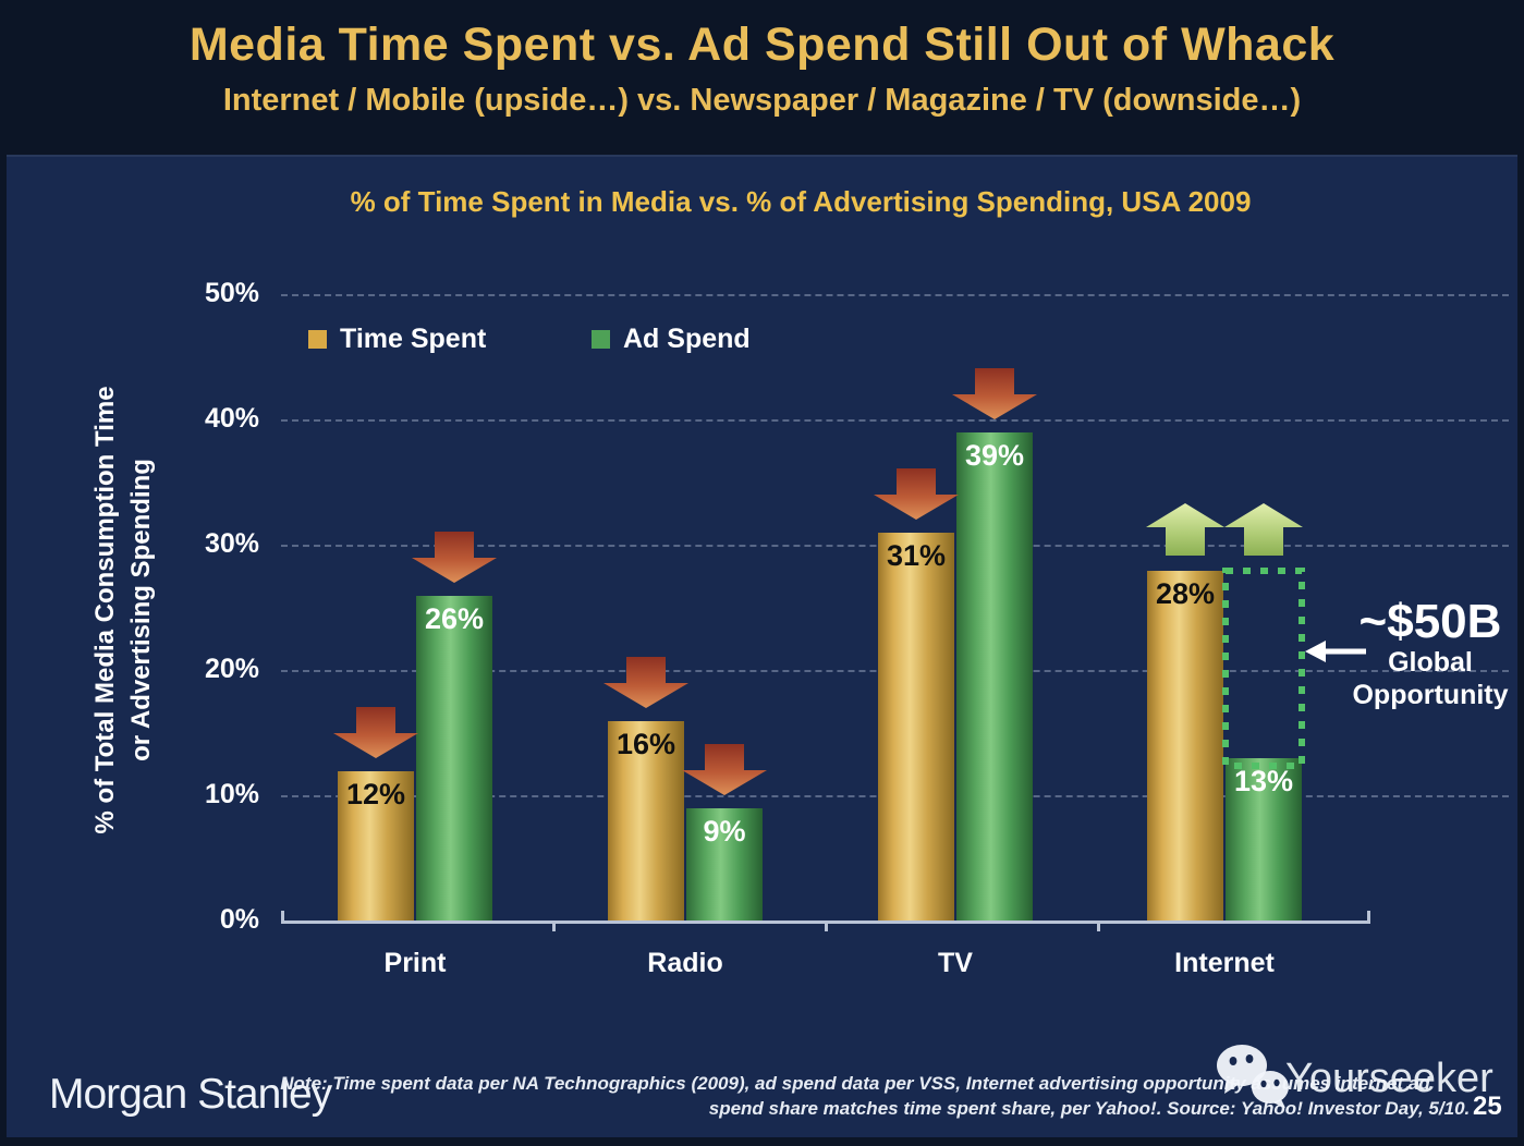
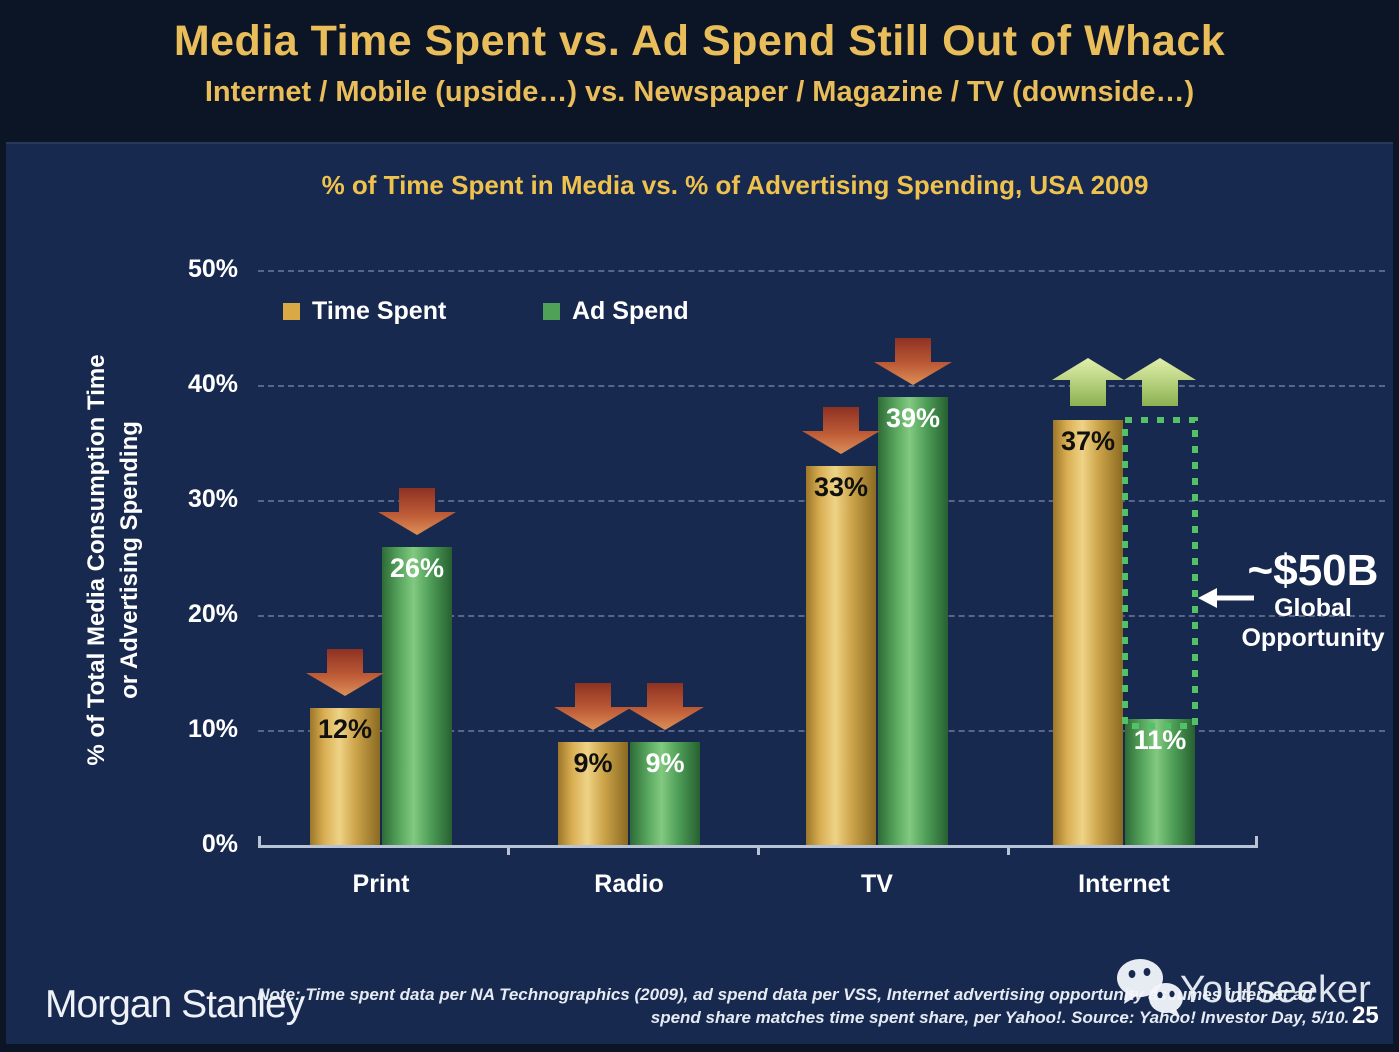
Time Spent/Radio: 16% -> 9%
Time Spent/TV: 31% -> 33%
Time Spent/Internet: 28% -> 37%
Ad Spend/Internet: 13% -> 11%
